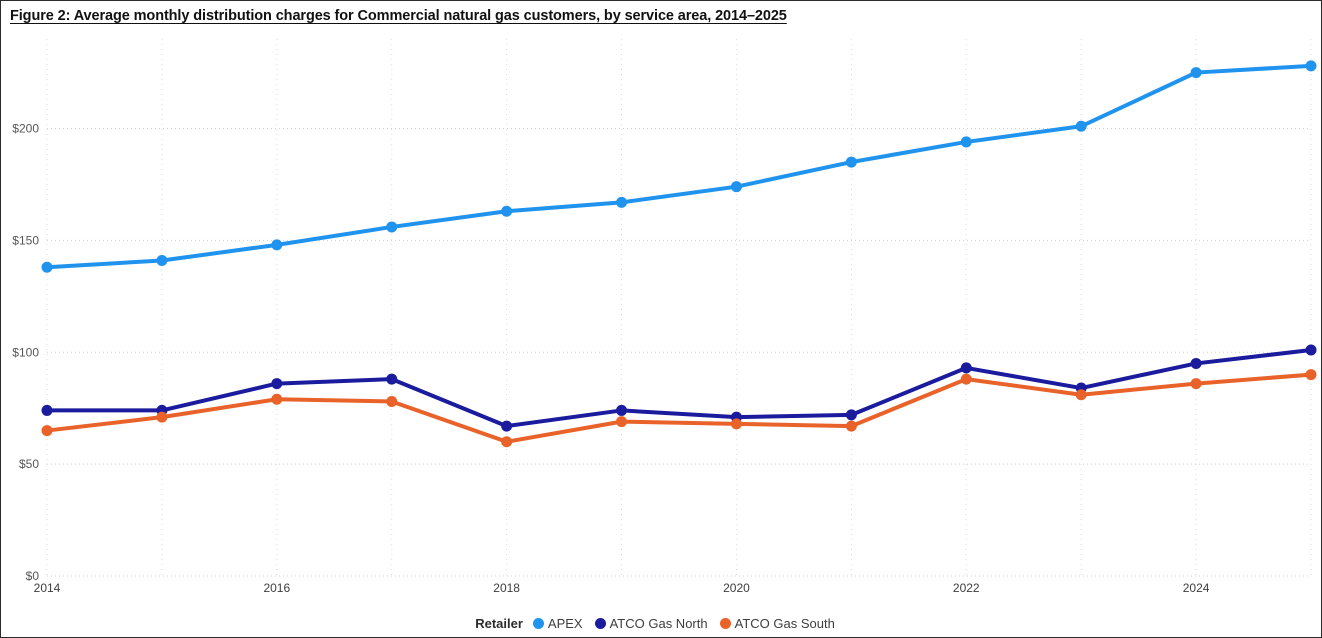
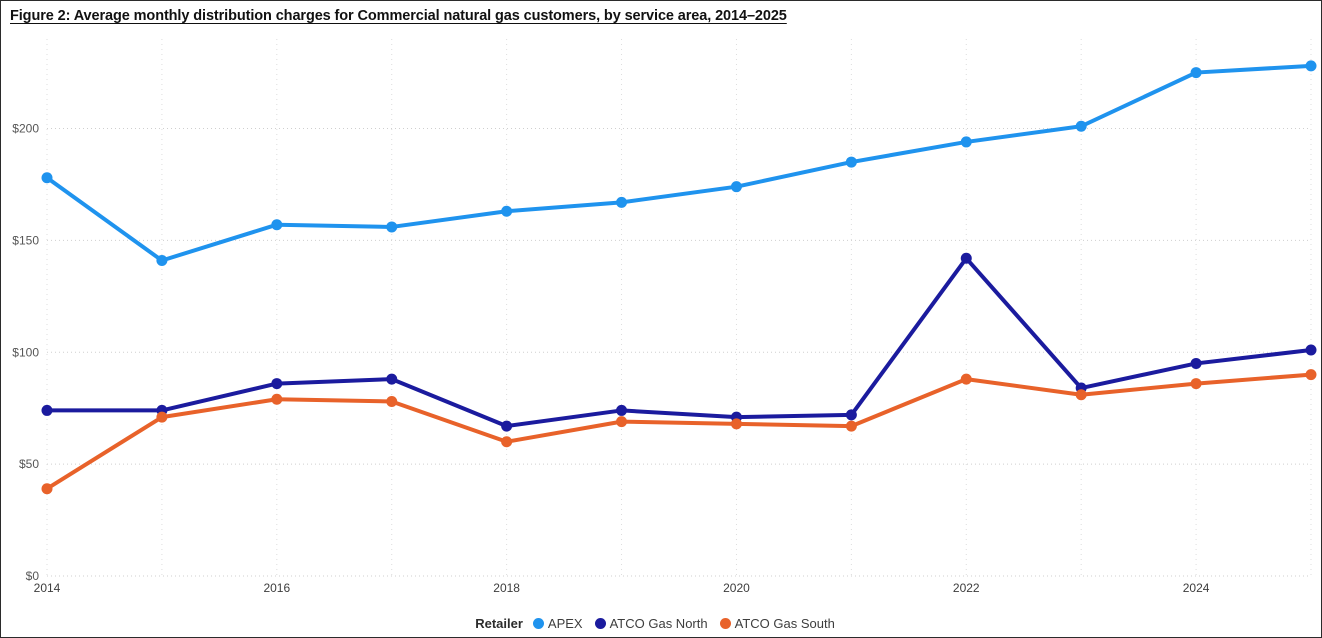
APEX/2014: $138 -> $178
ATCO Gas South/2014: $65 -> $39
APEX/2016: $148 -> $157
ATCO Gas North/2022: $93 -> $142
